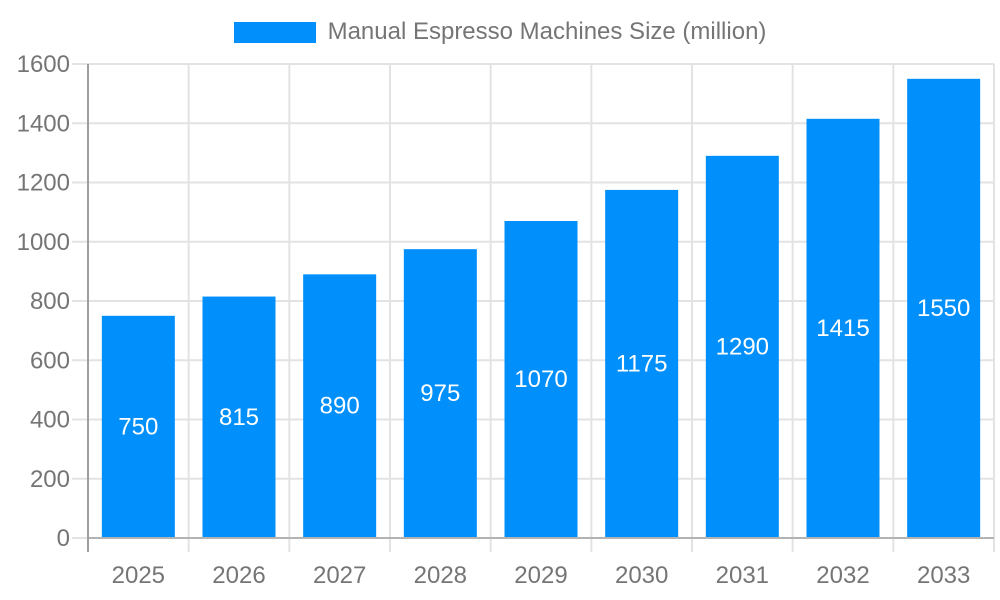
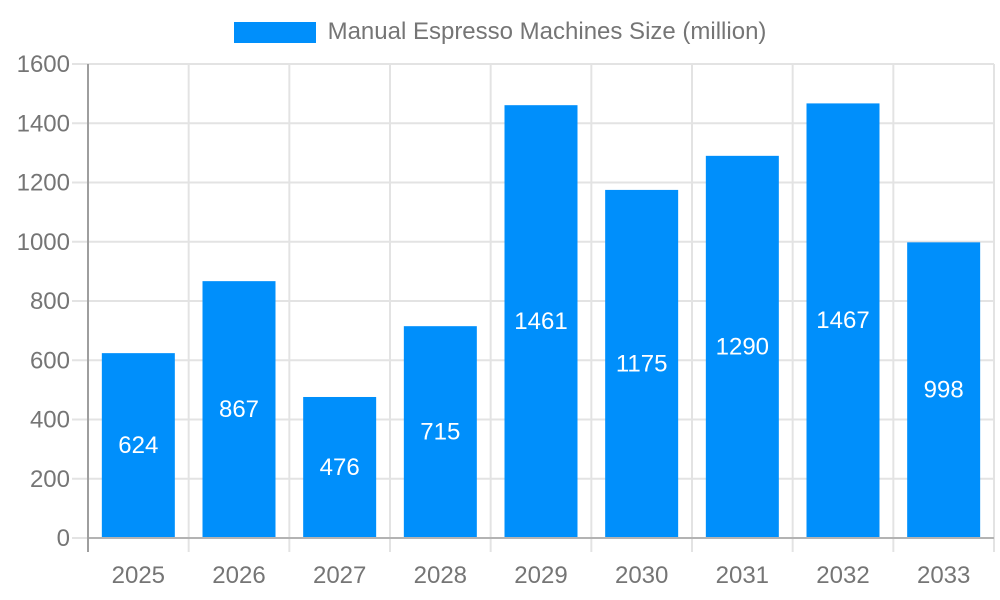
2025: 750 -> 624
2026: 815 -> 867
2027: 890 -> 476
2028: 975 -> 715
2029: 1070 -> 1461
2032: 1415 -> 1467
2033: 1550 -> 998
